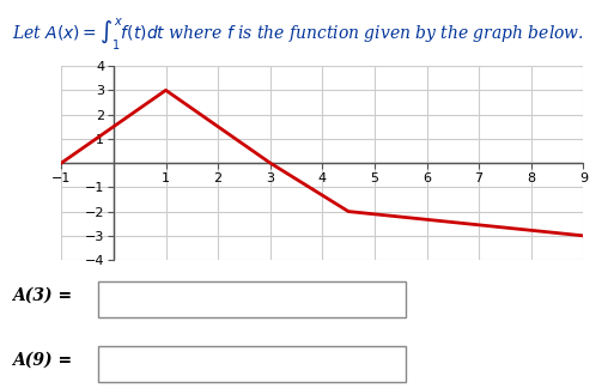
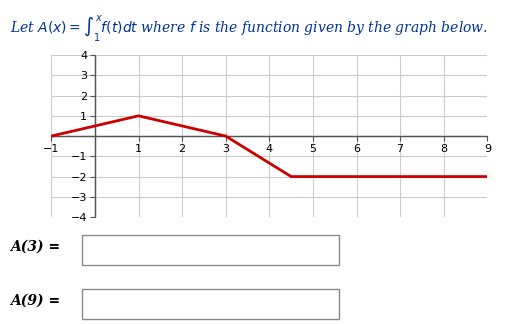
1: 3 -> 1
9: -3 -> -2
